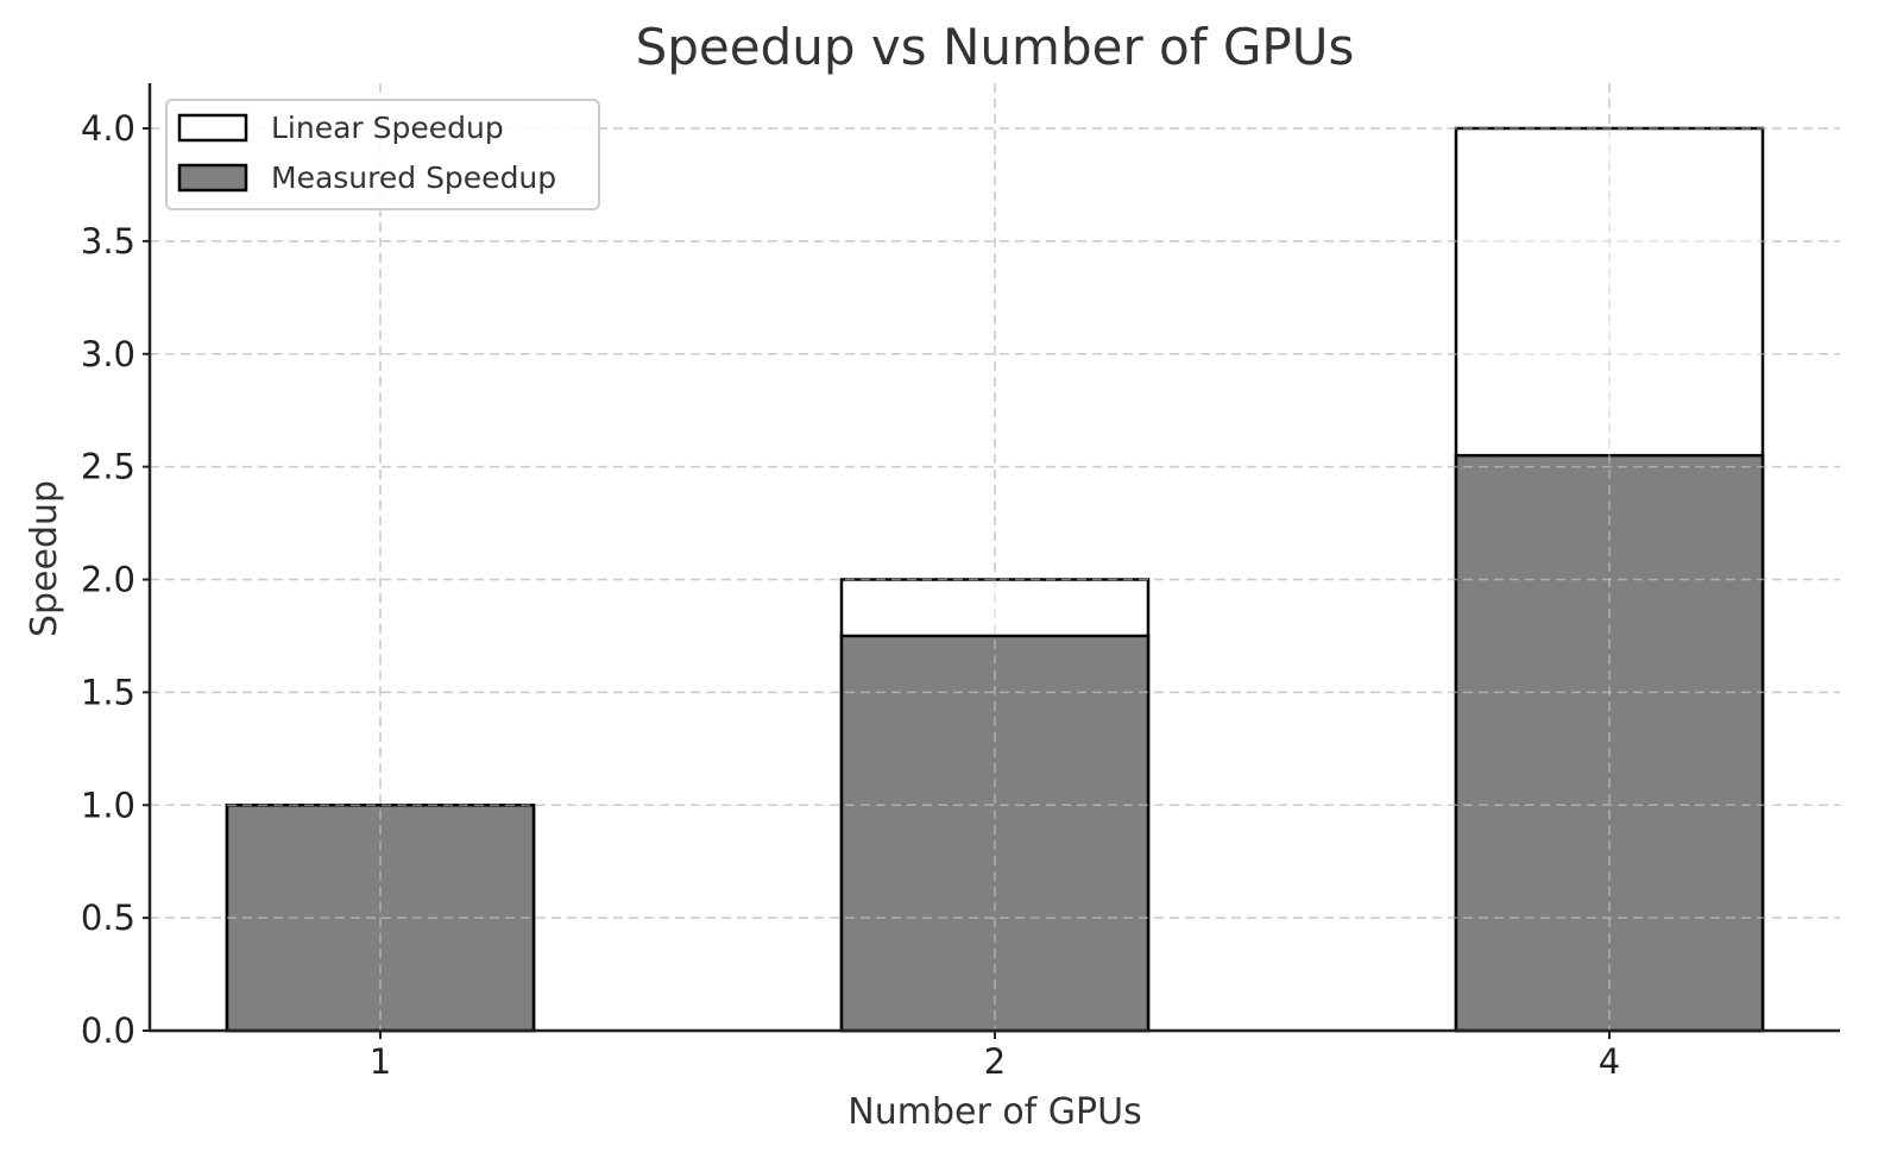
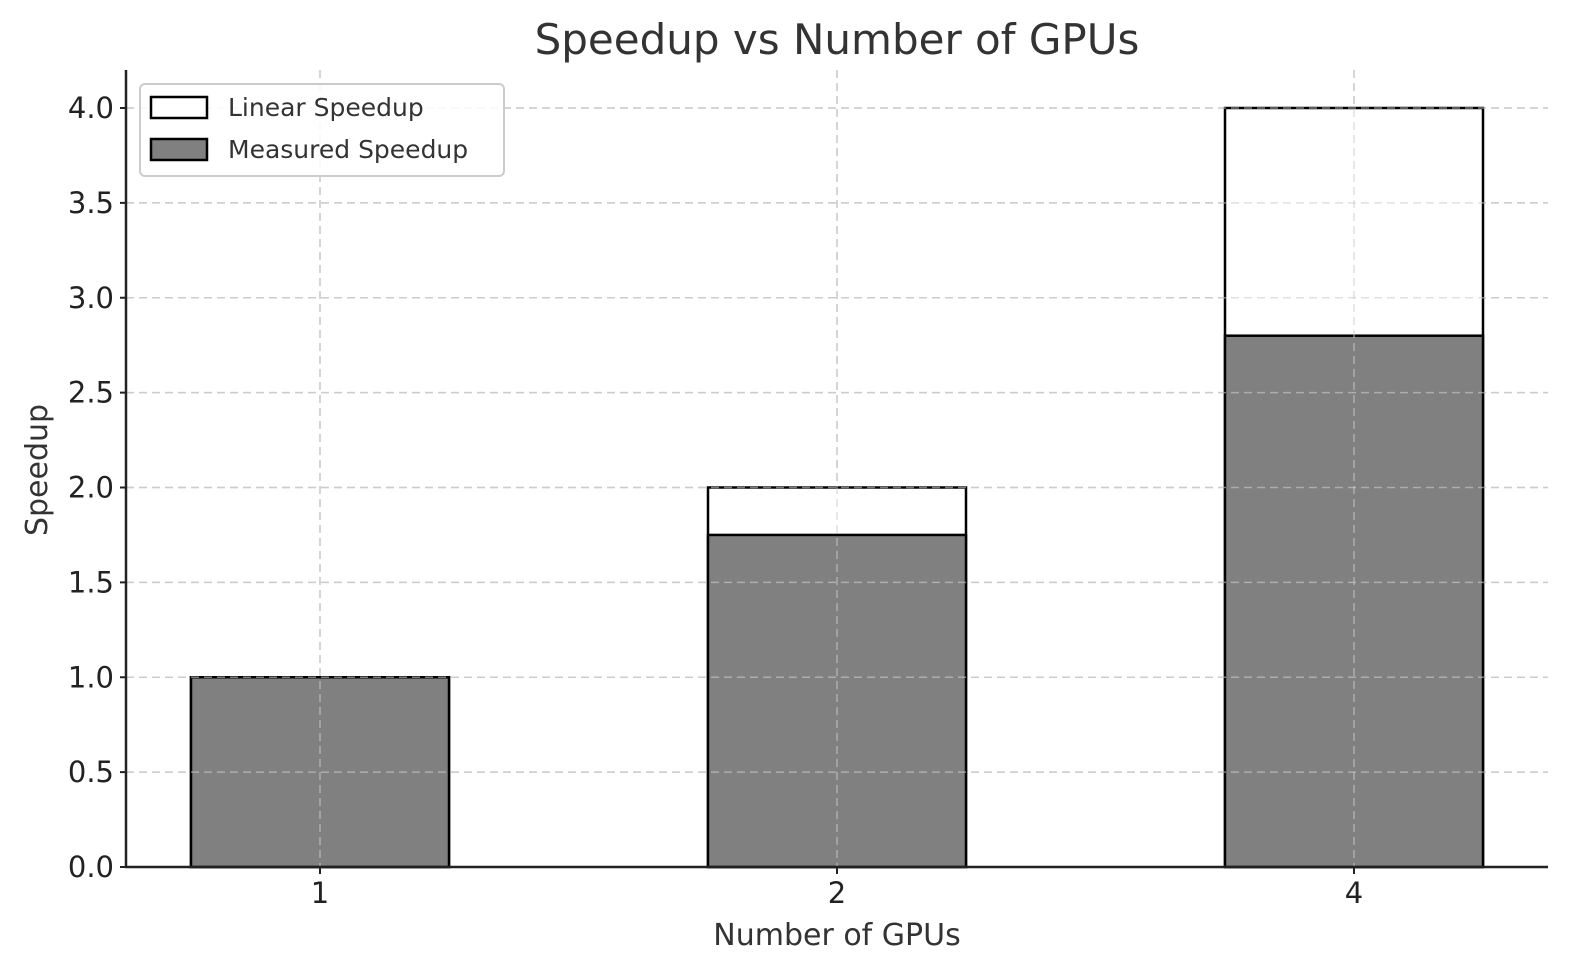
Measured Speedup/4: 2.55 -> 2.80
